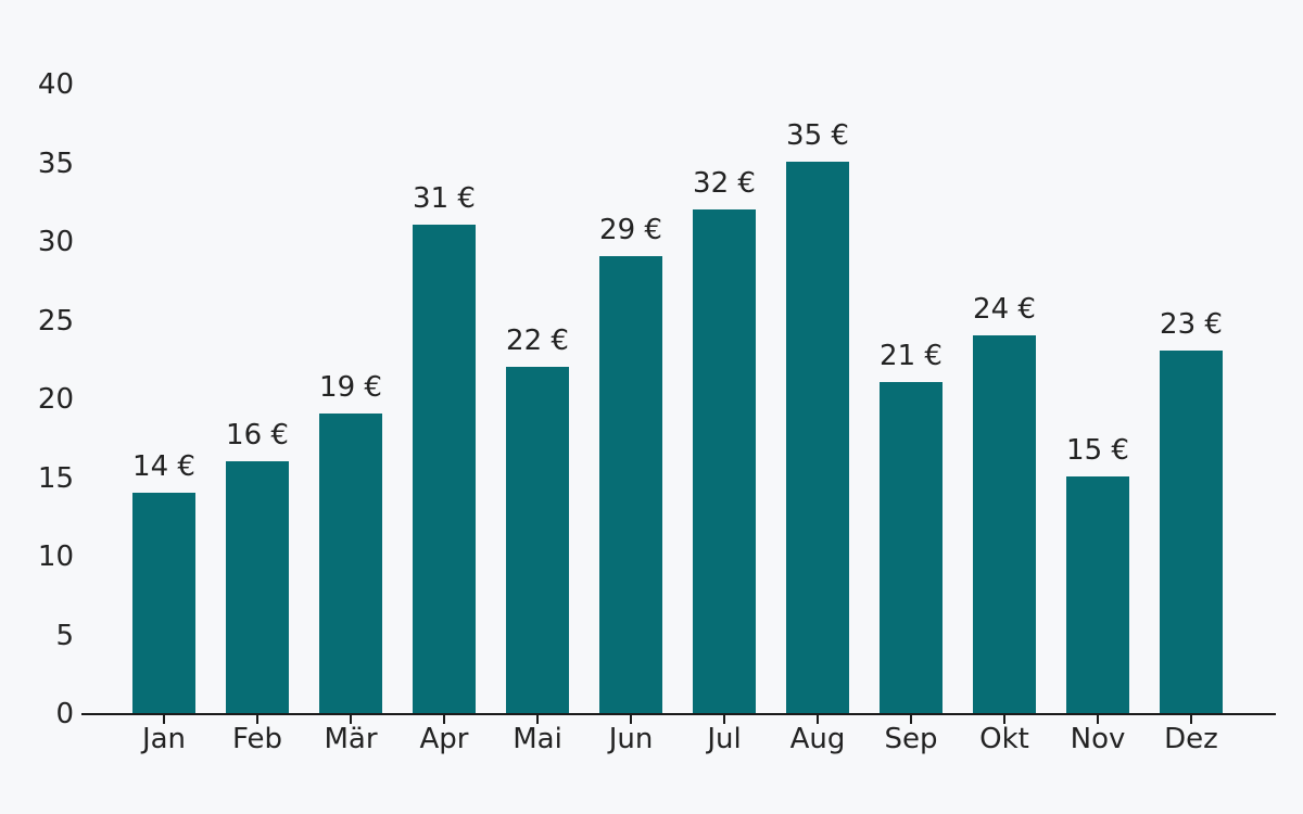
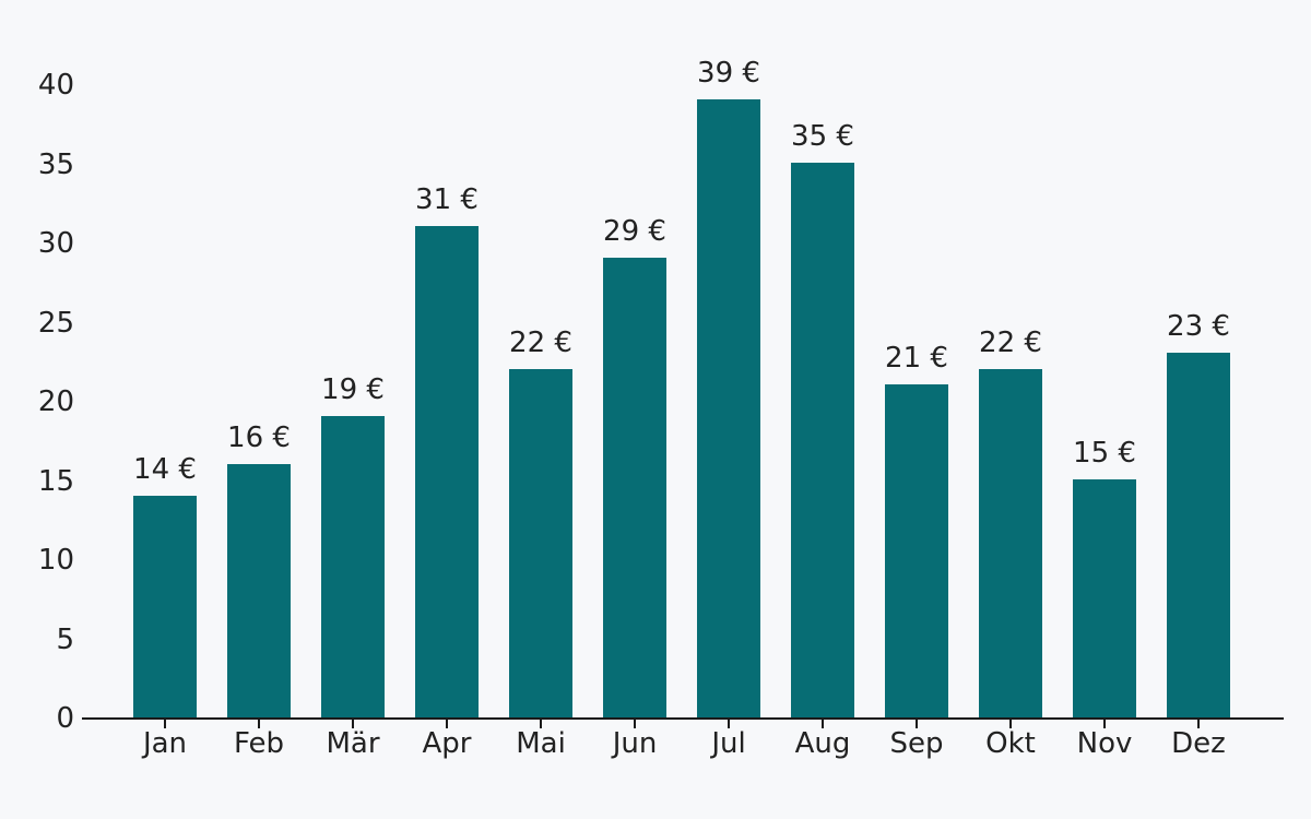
Jul: 32 -> 39
Okt: 24 -> 22
